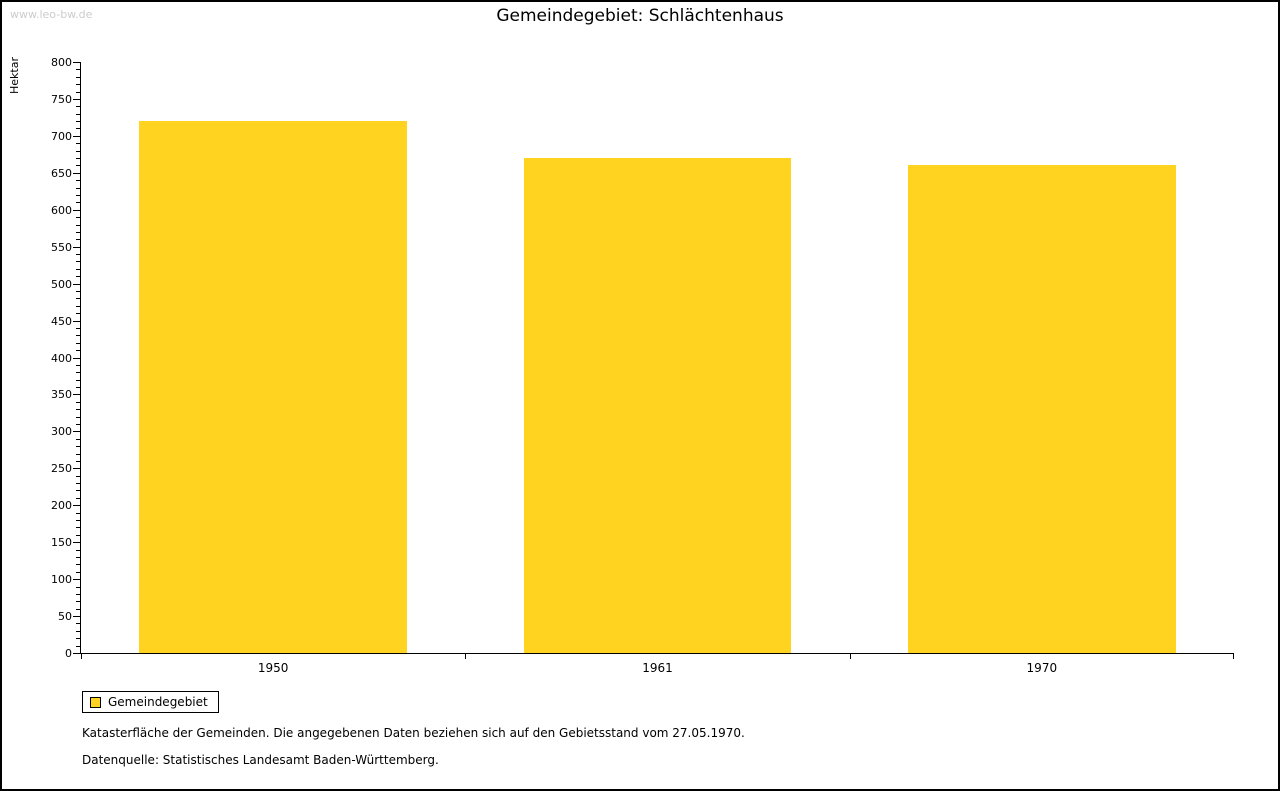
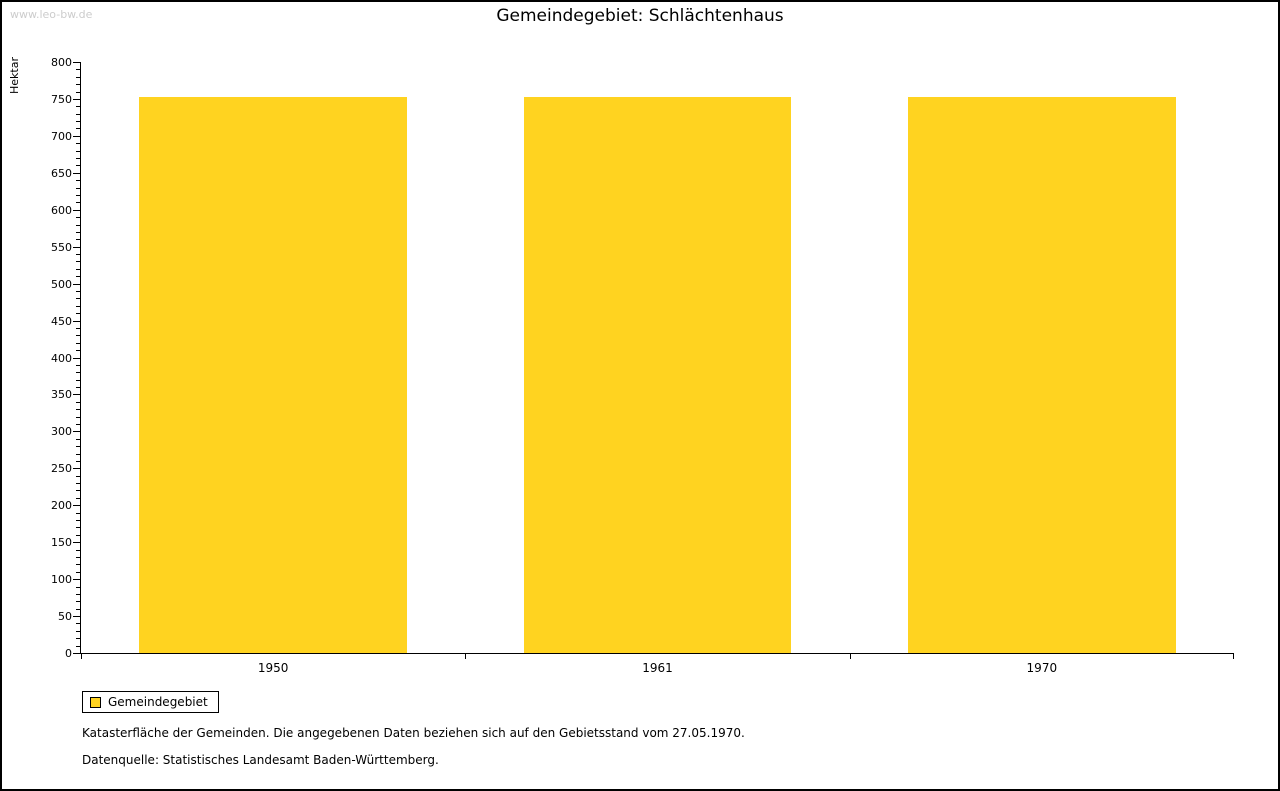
1950: 720 -> 750
1961: 670 -> 750
1970: 660 -> 750
